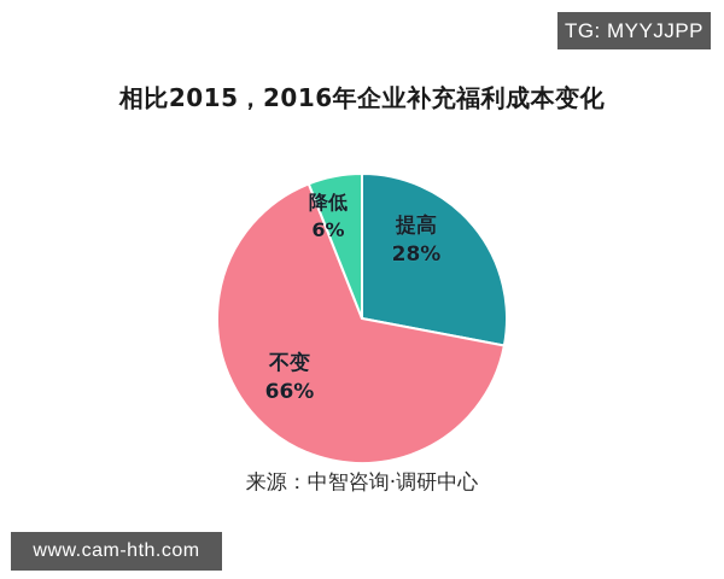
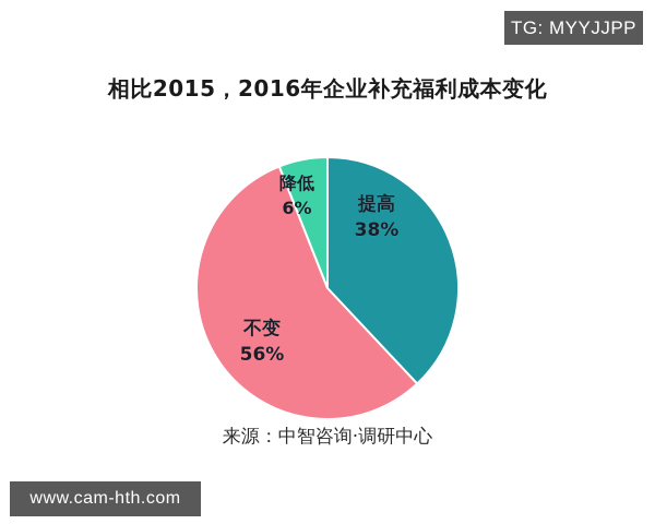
提高: 28% -> 38%
不变: 66% -> 56%
